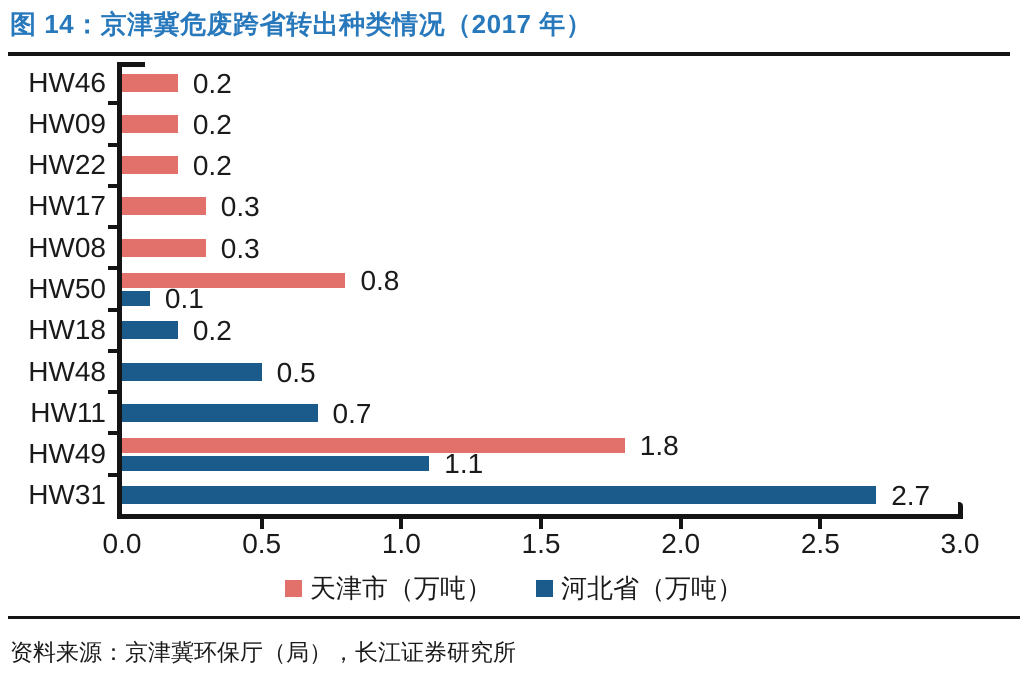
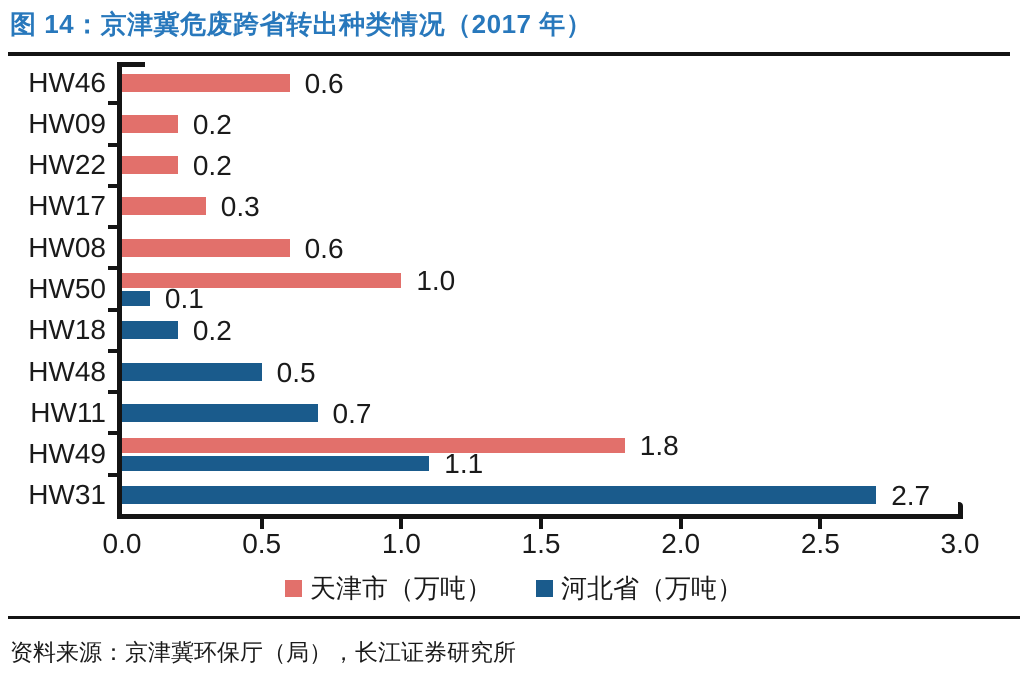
天津市（万吨）/HW46: 0.2 -> 0.6
天津市（万吨）/HW08: 0.3 -> 0.6
天津市（万吨）/HW50: 0.8 -> 1.0
